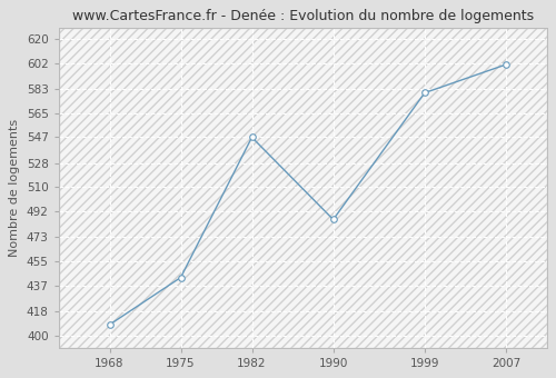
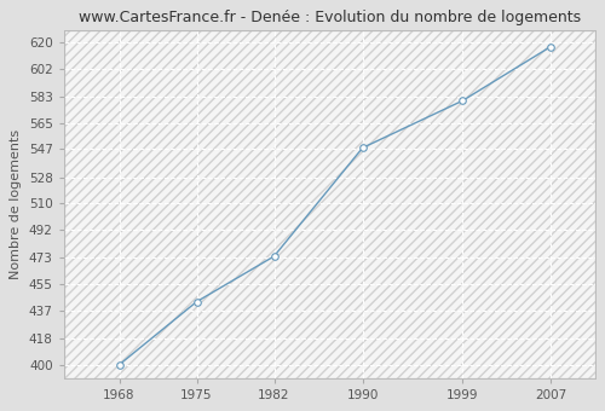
1968: 408 -> 400
1982: 547 -> 474
1990: 486 -> 548
2007: 601 -> 617
